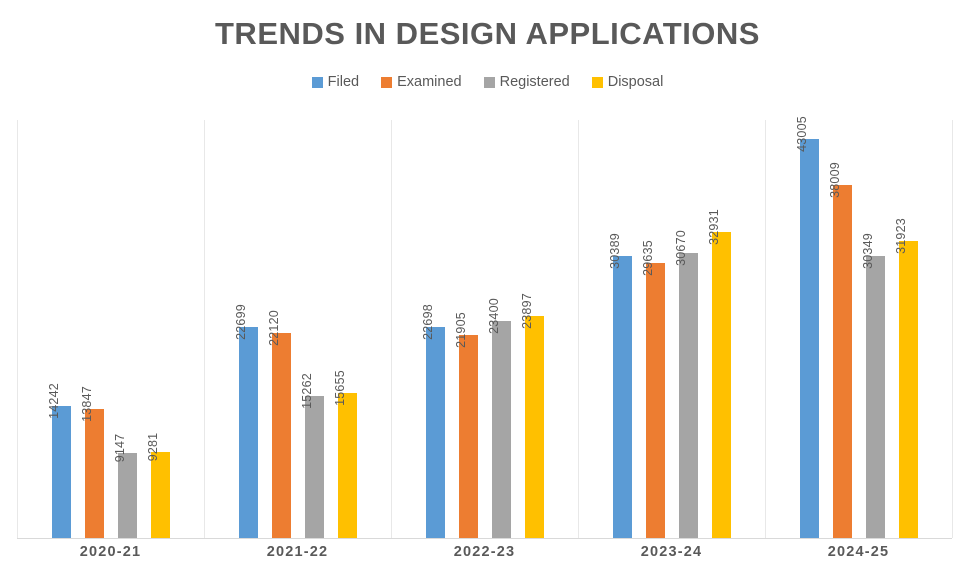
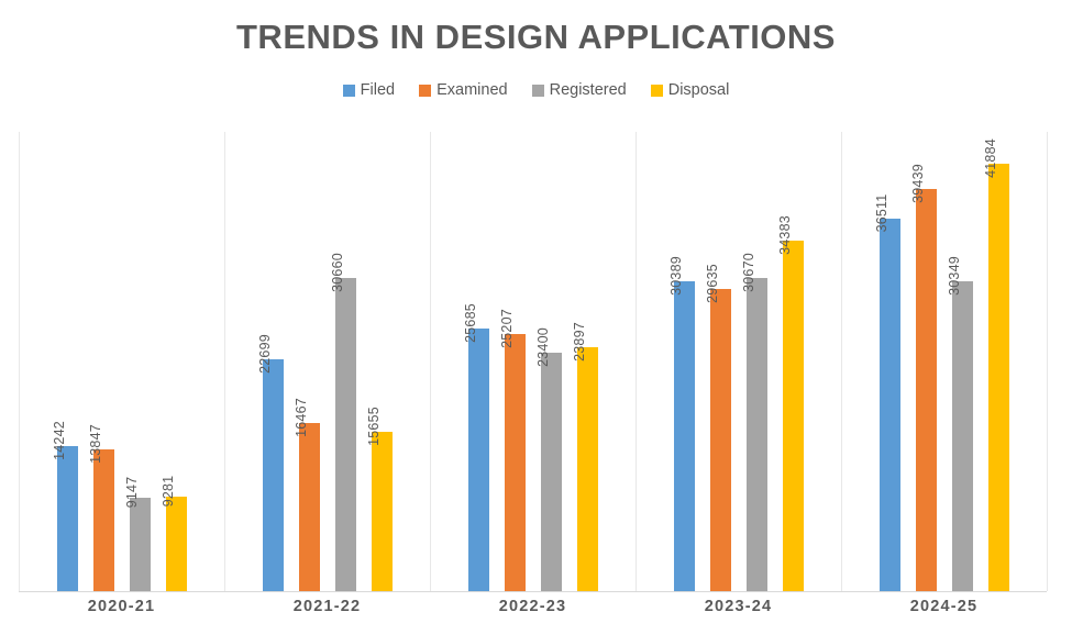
Examined/2021-22: 22120 -> 16467
Registered/2021-22: 15262 -> 30660
Filed/2022-23: 22698 -> 25685
Examined/2022-23: 21905 -> 25207
Disposal/2023-24: 32931 -> 34383
Filed/2024-25: 43005 -> 36511
Examined/2024-25: 38009 -> 39439
Disposal/2024-25: 31923 -> 41884
